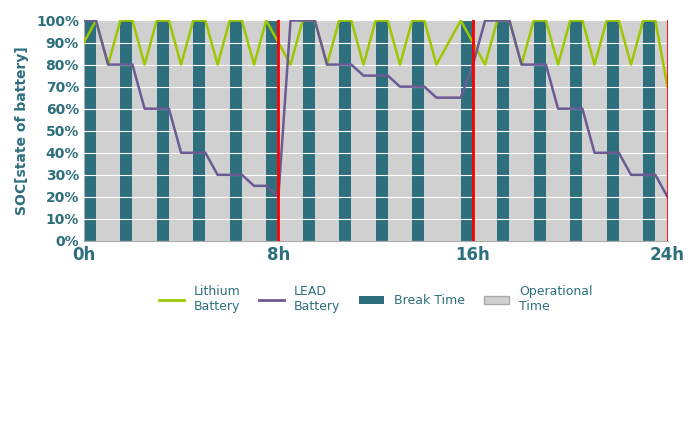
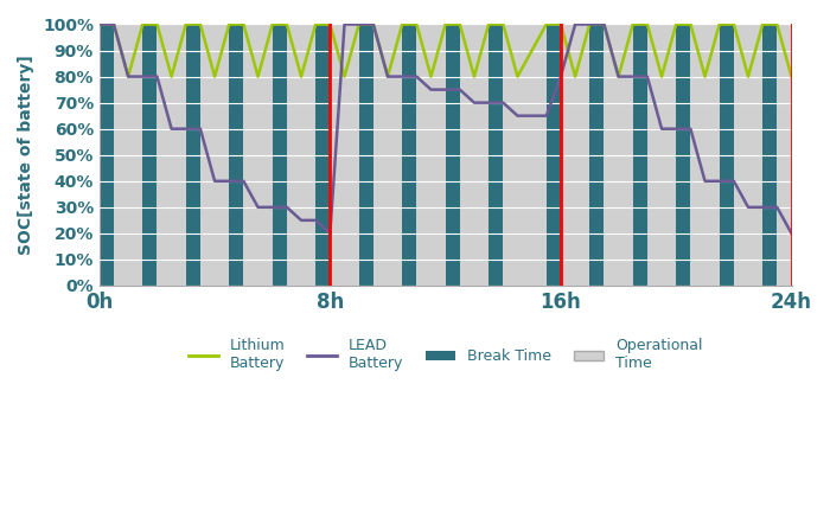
Lithium Battery/0h: 90% -> 100%
Lithium Battery/8h: 90% -> 100%
Lithium Battery/16h: 90% -> 100%
Lithium Battery/24h: 70% -> 80%
